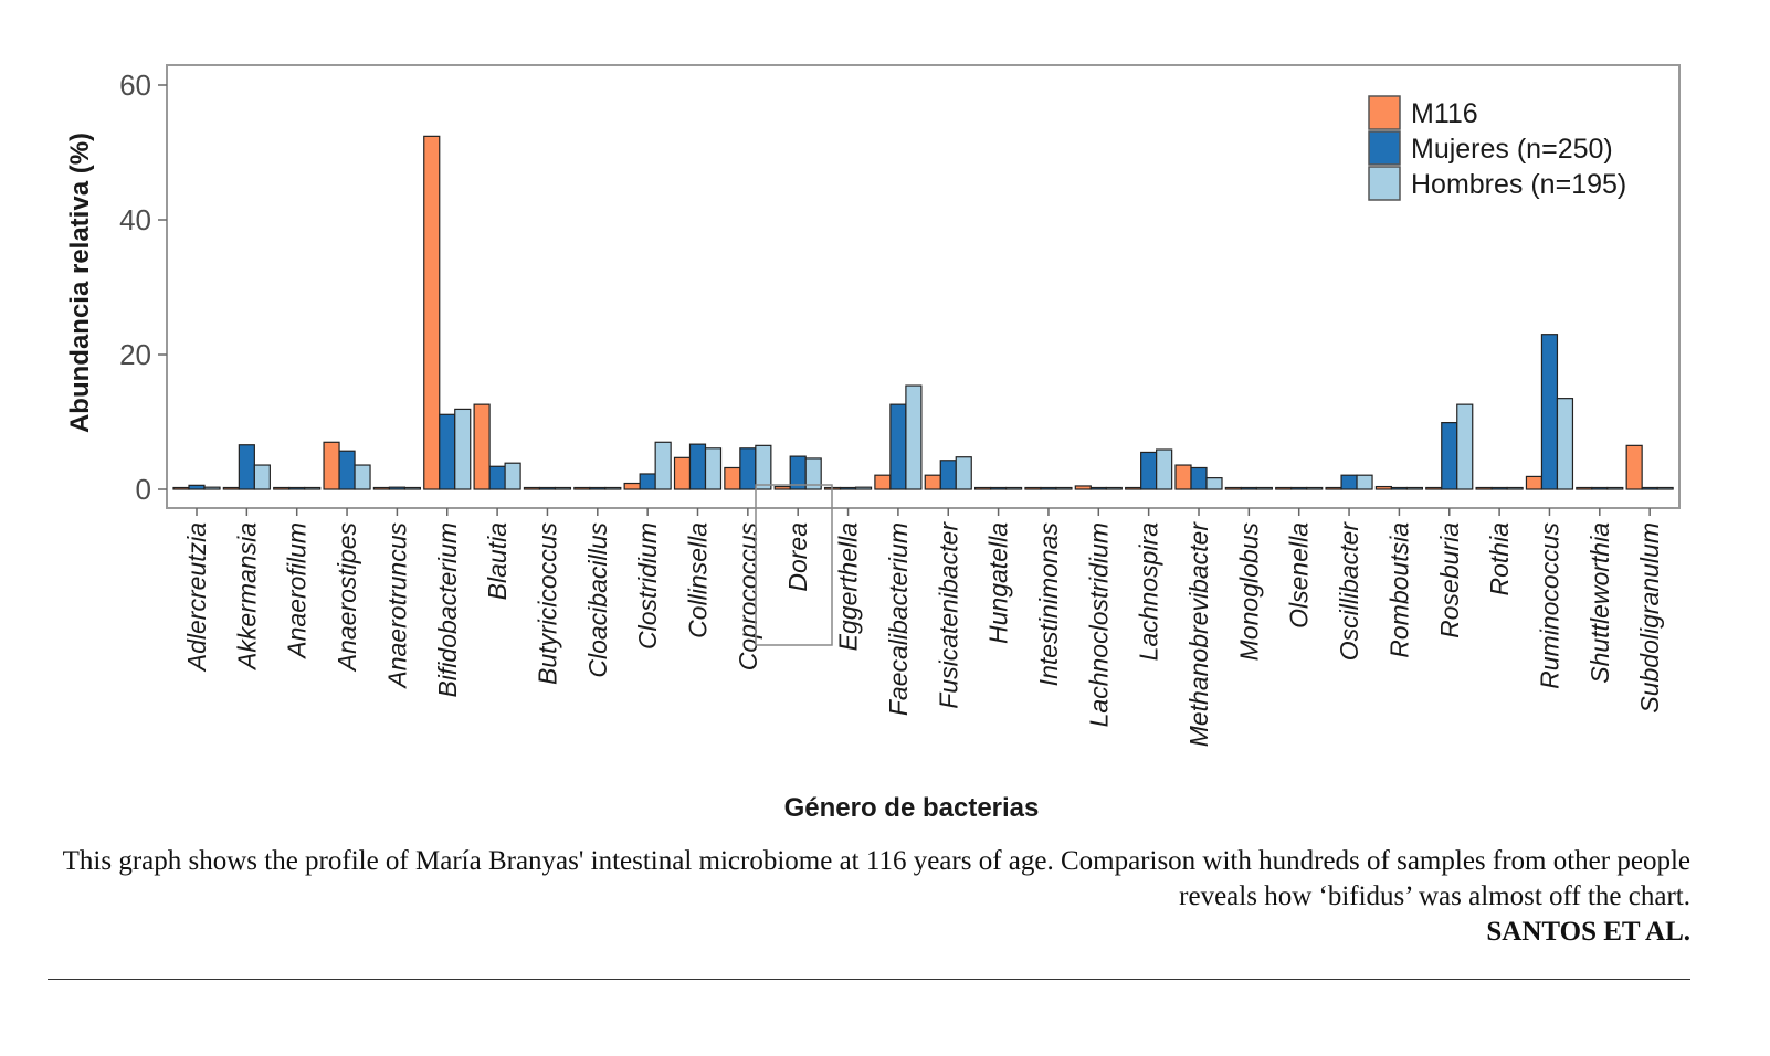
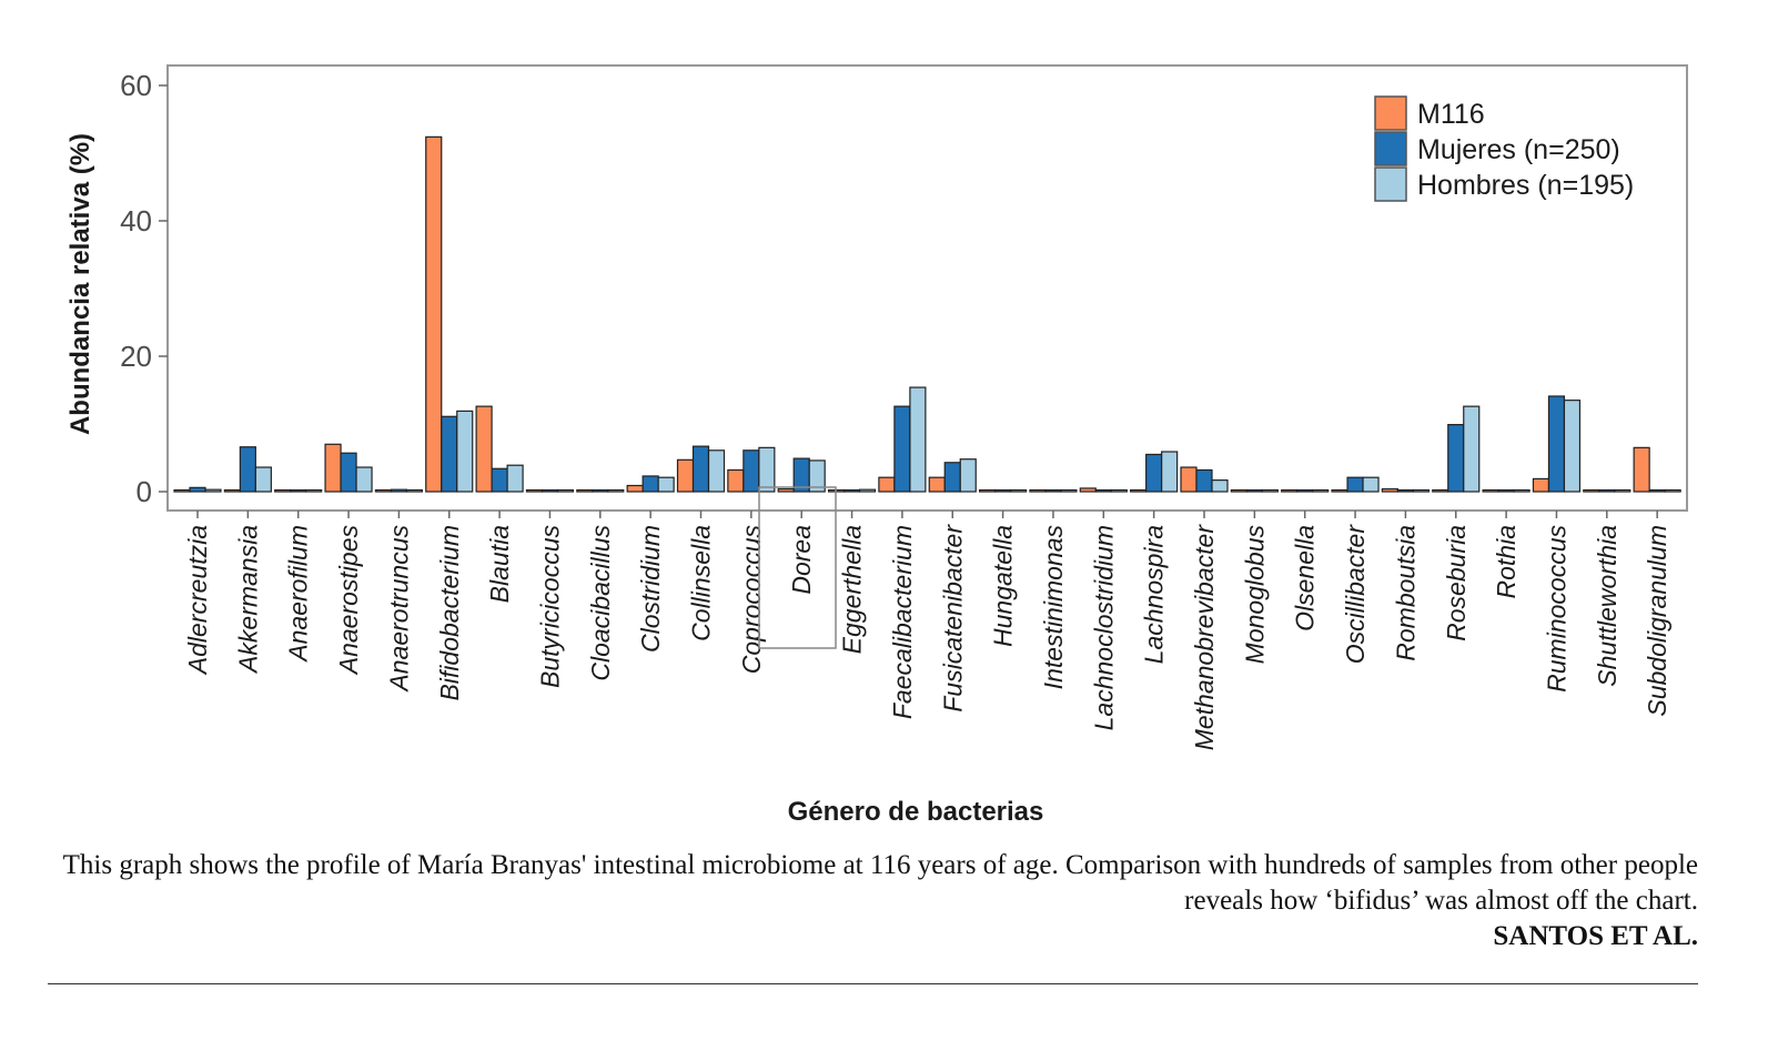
Hombres (n=195)/Clostridium: 7 -> 2
Mujeres (n=250)/Ruminococcus: 23 -> 14
